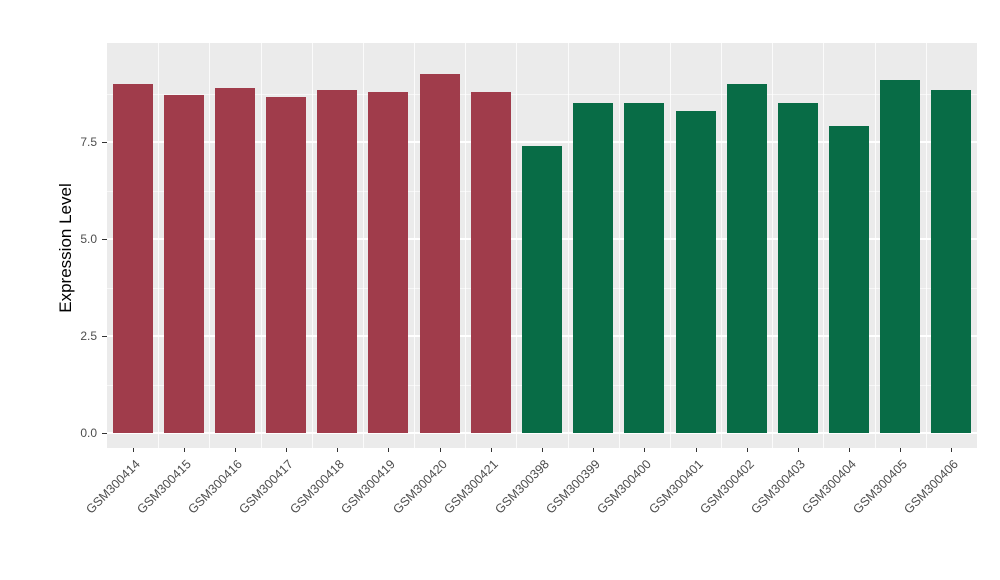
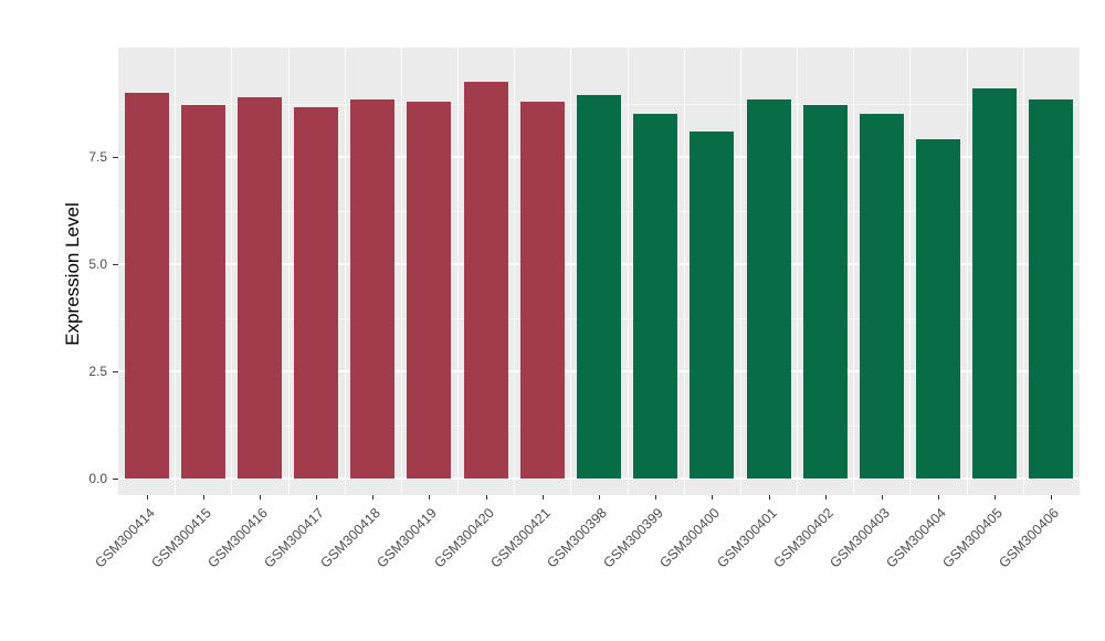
GSM300398: 7.4 -> 8.9
GSM300400: 8.5 -> 8.1
GSM300401: 8.3 -> 8.8
GSM300402: 9.0 -> 8.7
